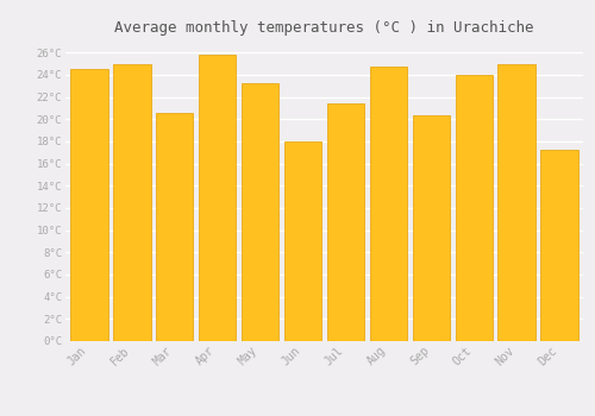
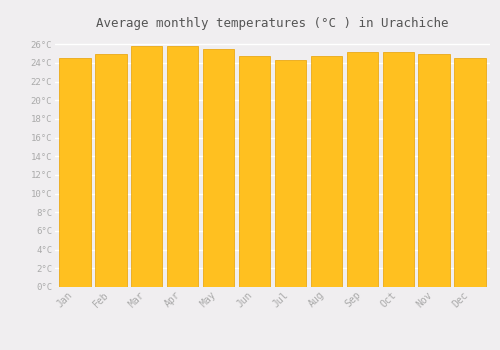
Mar: 20.6°C -> 25.8°C
May: 23.2°C -> 25.5°C
Jun: 18.0°C -> 24.8°C
Jul: 21.4°C -> 24.3°C
Sep: 20.4°C -> 25.2°C
Oct: 24.0°C -> 25.2°C
Dec: 17.2°C -> 24.5°C
